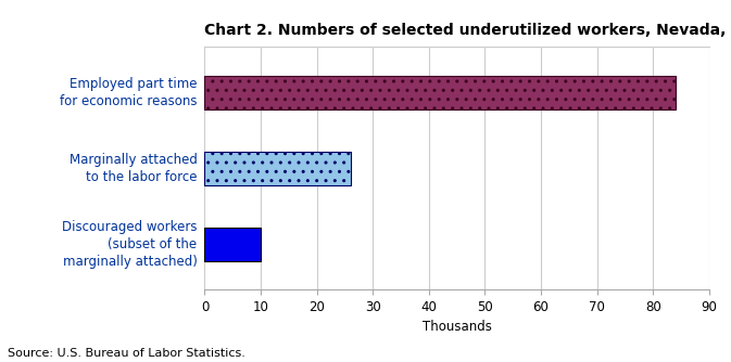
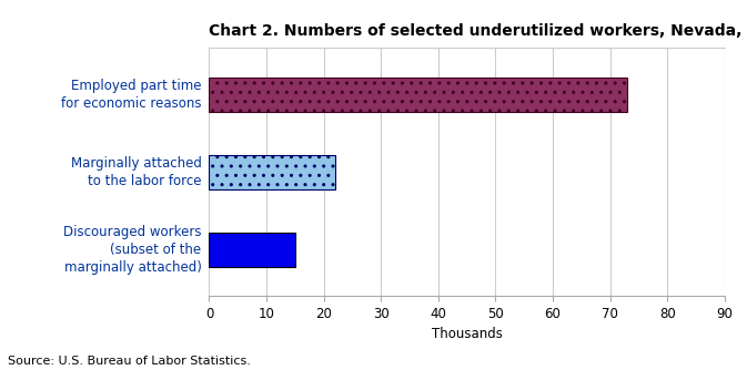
Employed part time for economic reasons: 84 -> 73
Marginally attached to the labor force: 26 -> 22
Discouraged workers (subset of the marginally attached): 10 -> 15
